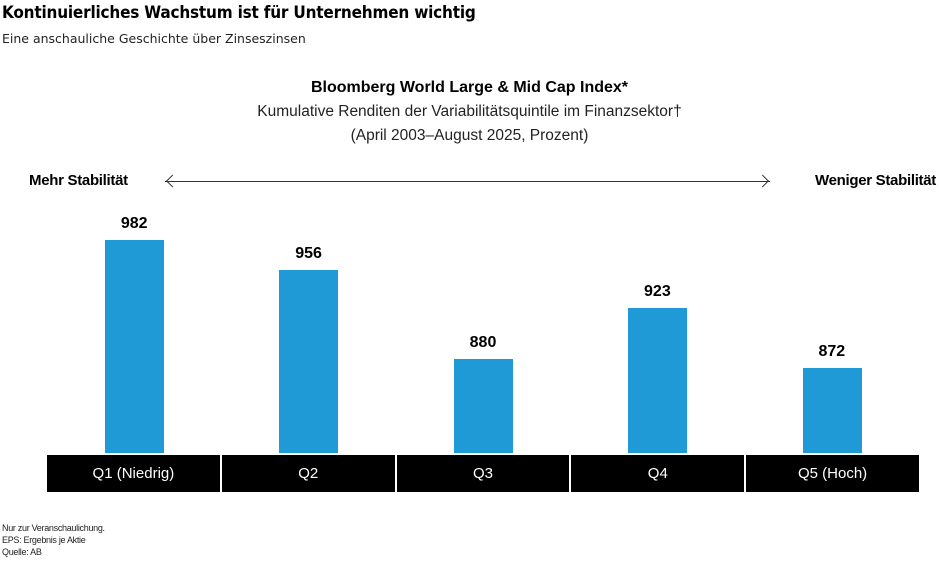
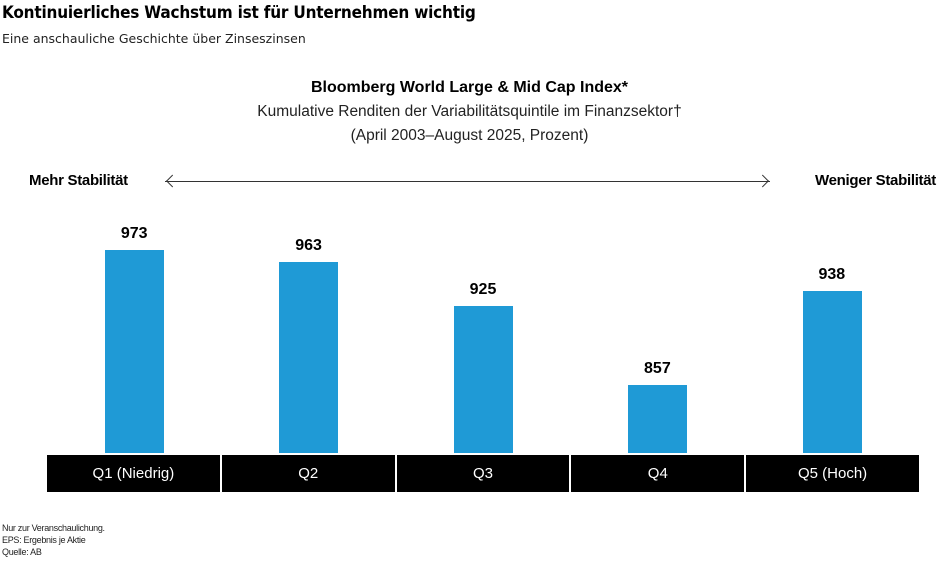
Q1 (Niedrig): 982 -> 973
Q2: 956 -> 963
Q3: 880 -> 925
Q4: 923 -> 857
Q5 (Hoch): 872 -> 938
